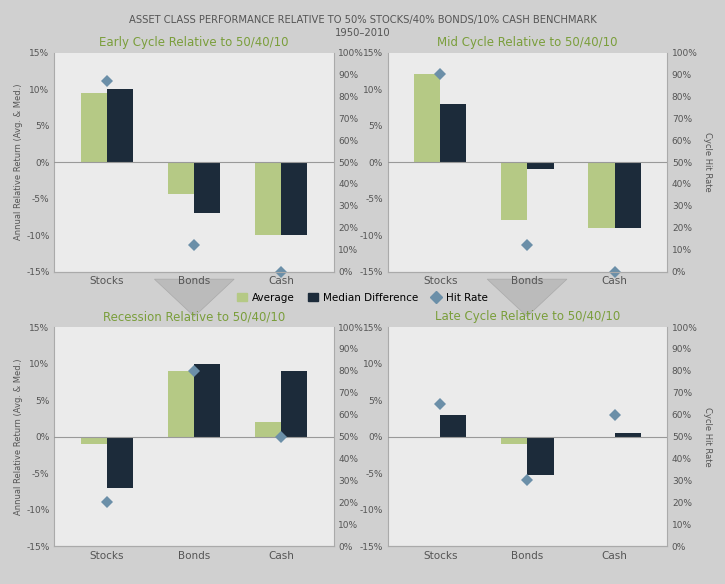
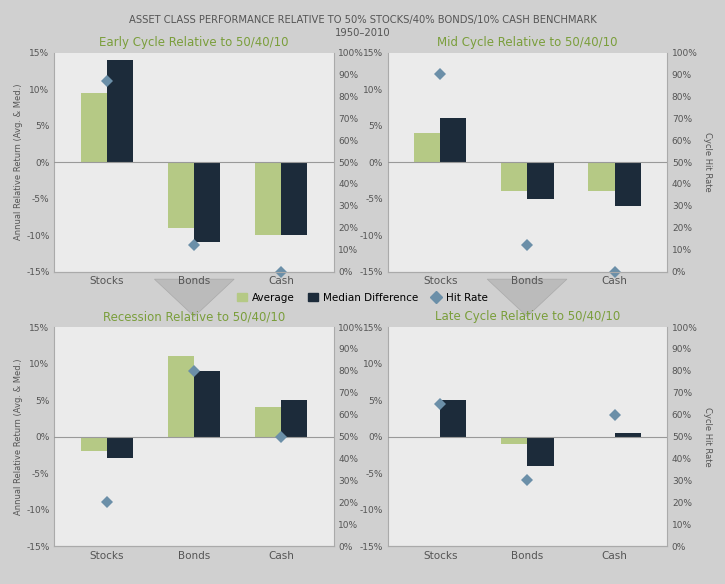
Early Cycle Relative to 50/40/10/Median Difference/Stocks: 10% -> 14%
Early Cycle Relative to 50/40/10/Average/Bonds: -4.4% -> -9.0%
Early Cycle Relative to 50/40/10/Median Difference/Bonds: -7% -> -11%
Mid Cycle Relative to 50/40/10/Average/Stocks: 12% -> 4%
Mid Cycle Relative to 50/40/10/Median Difference/Stocks: 8% -> 6%
Mid Cycle Relative to 50/40/10/Average/Bonds: -8% -> -4%
Mid Cycle Relative to 50/40/10/Median Difference/Bonds: -1% -> -5%
Mid Cycle Relative to 50/40/10/Average/Cash: -9% -> -4%
Mid Cycle Relative to 50/40/10/Median Difference/Cash: -9% -> -6%
Recession Relative to 50/40/10/Average/Stocks: -1% -> -2%
Recession Relative to 50/40/10/Median Difference/Stocks: -7% -> -3%
Recession Relative to 50/40/10/Average/Bonds: 9% -> 11%
Recession Relative to 50/40/10/Median Difference/Bonds: 10% -> 9%
Recession Relative to 50/40/10/Average/Cash: 2% -> 4%
Recession Relative to 50/40/10/Median Difference/Cash: 9% -> 5%
Late Cycle Relative to 50/40/10/Median Difference/Stocks: 3.0% -> 5.0%
Late Cycle Relative to 50/40/10/Median Difference/Bonds: -5.2% -> -4.0%
